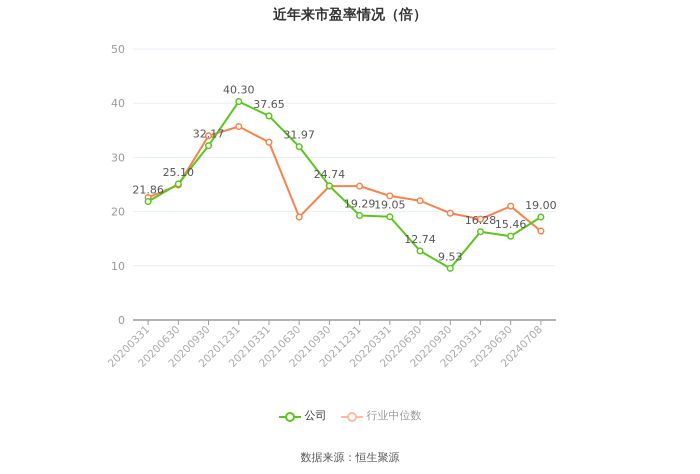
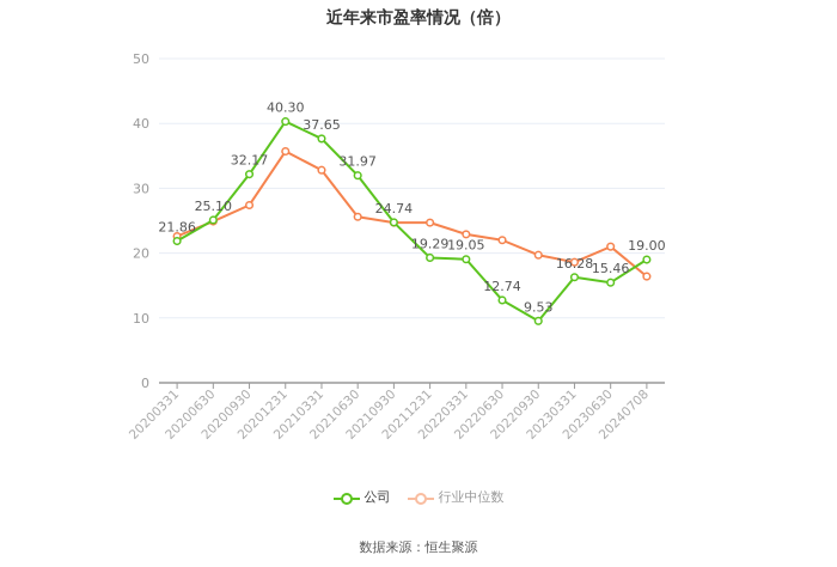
行业中位数/20200930: 34 -> 27
行业中位数/20210630: 19 -> 26
